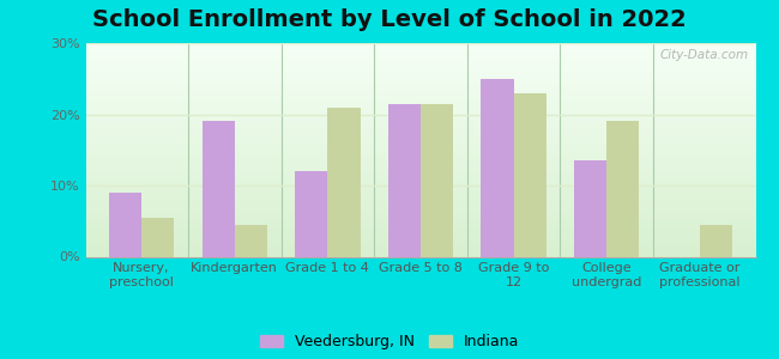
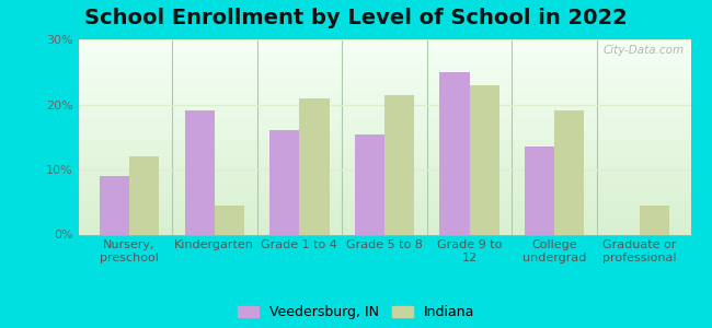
Indiana/Nursery, preschool: 5.5% -> 12.0%
Veedersburg, IN/Grade 1 to 4: 12.0% -> 16.0%
Veedersburg, IN/Grade 5 to 8: 21.5% -> 15.4%
